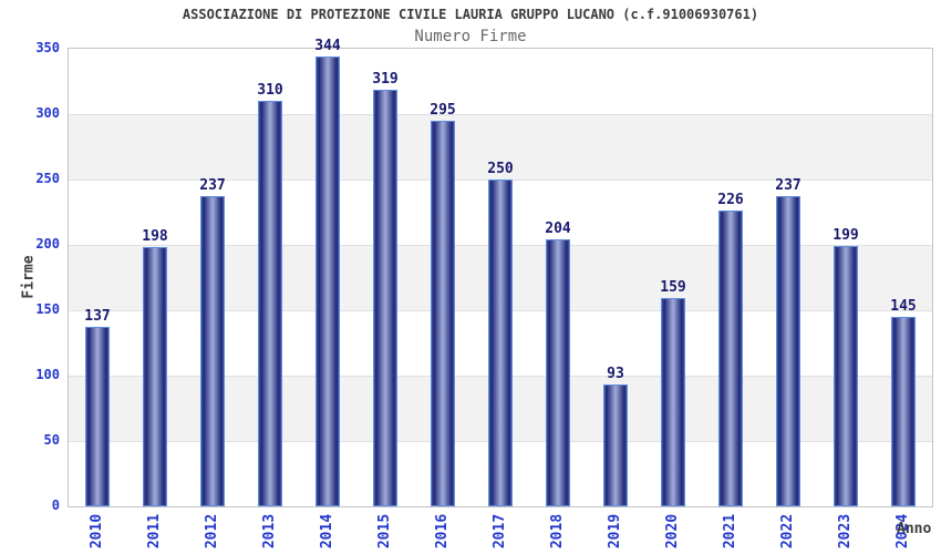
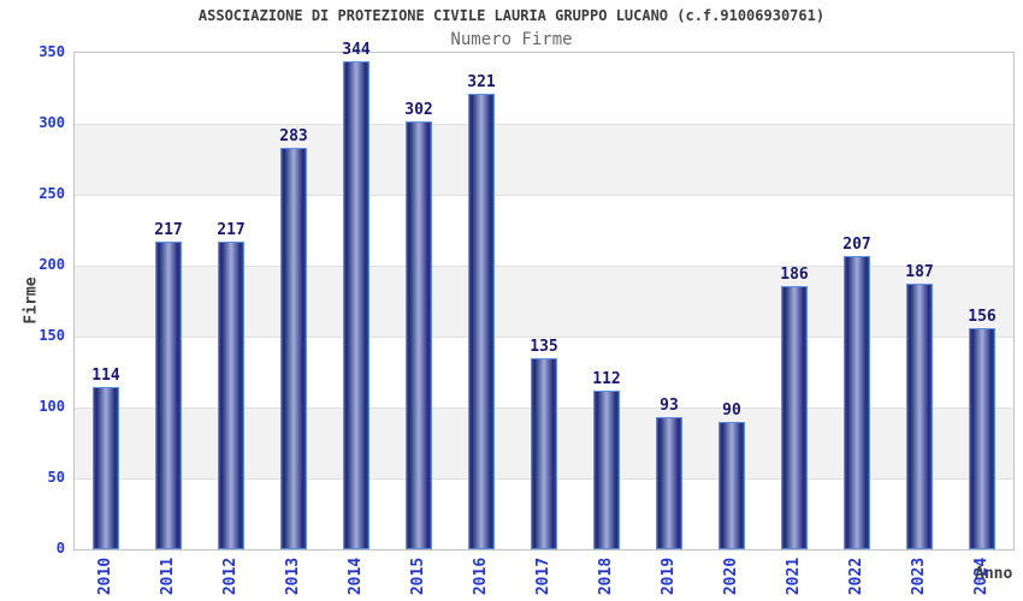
2010: 137 -> 114
2011: 198 -> 217
2012: 237 -> 217
2013: 310 -> 283
2015: 319 -> 302
2016: 295 -> 321
2017: 250 -> 135
2018: 204 -> 112
2020: 159 -> 90
2021: 226 -> 186
2022: 237 -> 207
2023: 199 -> 187
2024: 145 -> 156
